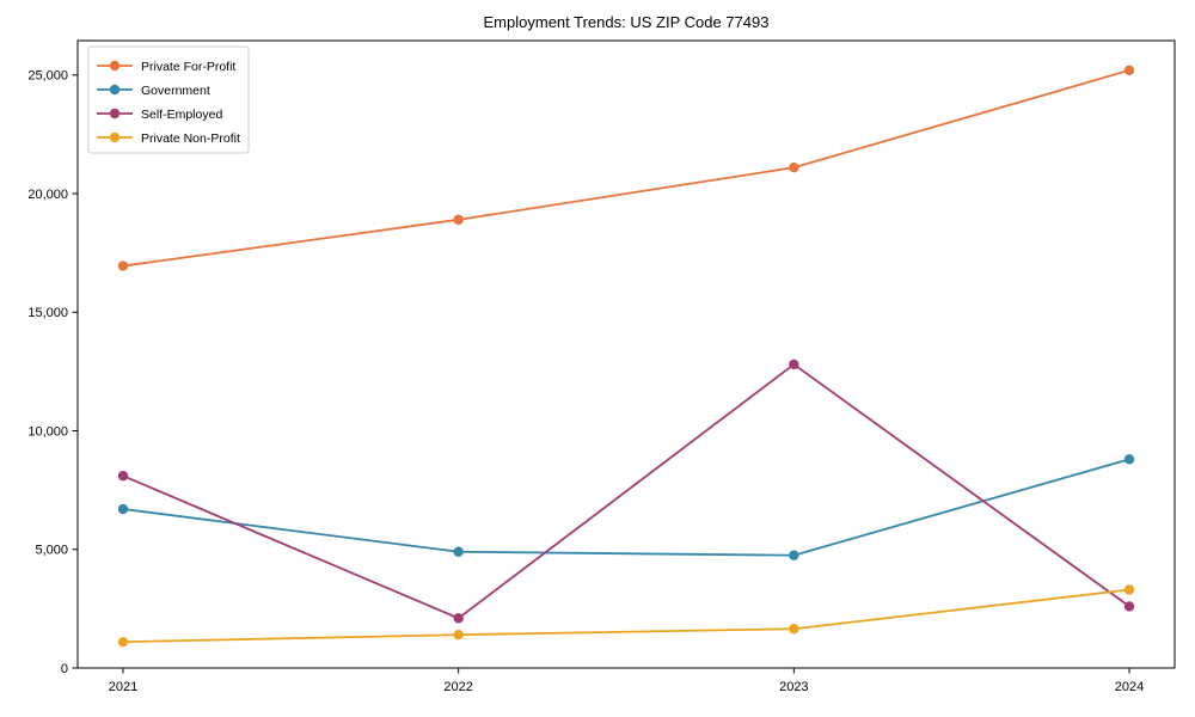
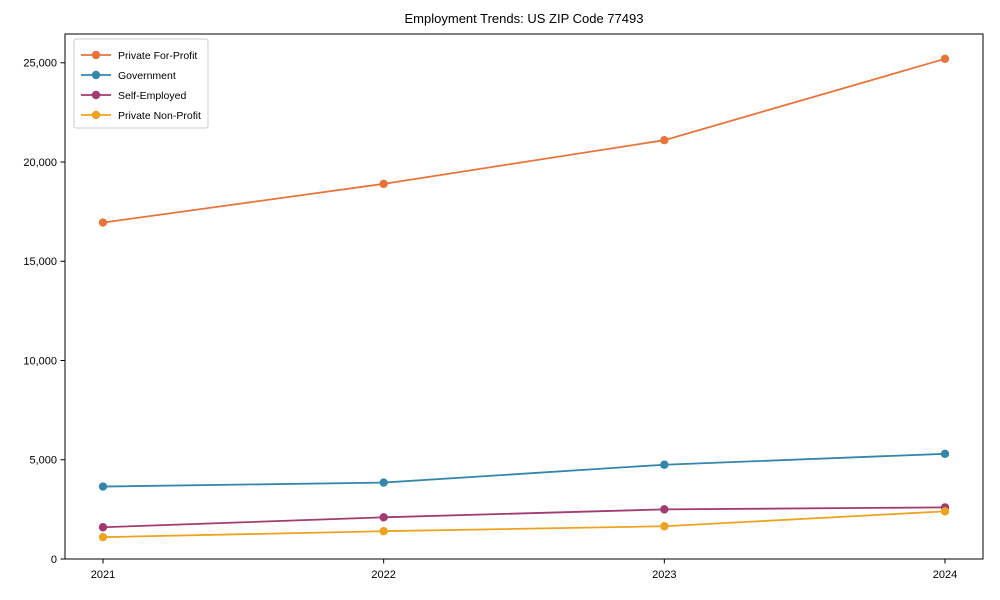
Government/2021: 6700 -> 3600
Self-Employed/2021: 8100 -> 1600
Government/2022: 4900 -> 3800
Self-Employed/2023: 12800 -> 2500
Government/2024: 8800 -> 5300
Private Non-Profit/2024: 3300 -> 2400
